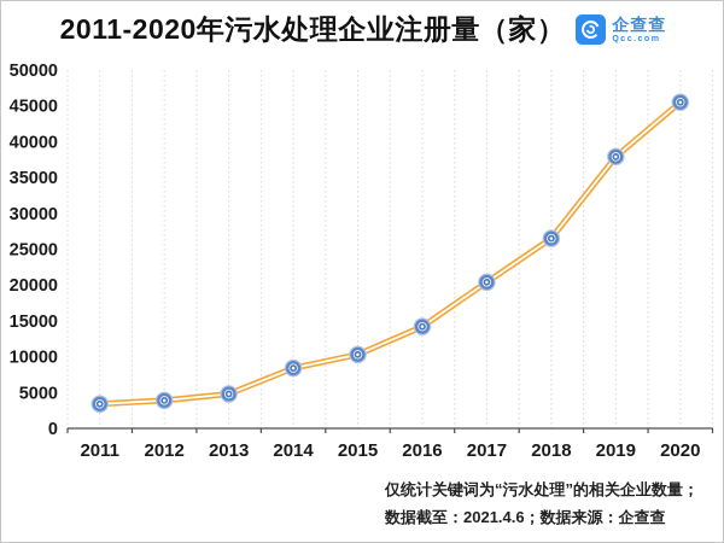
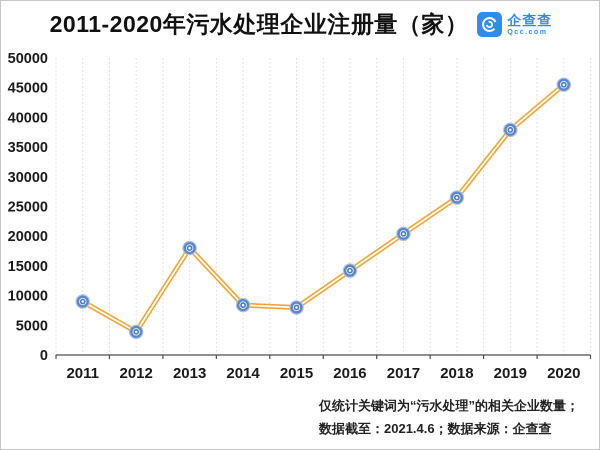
2011: 3000 -> 9000
2013: 5000 -> 18000
2015: 10000 -> 8000
